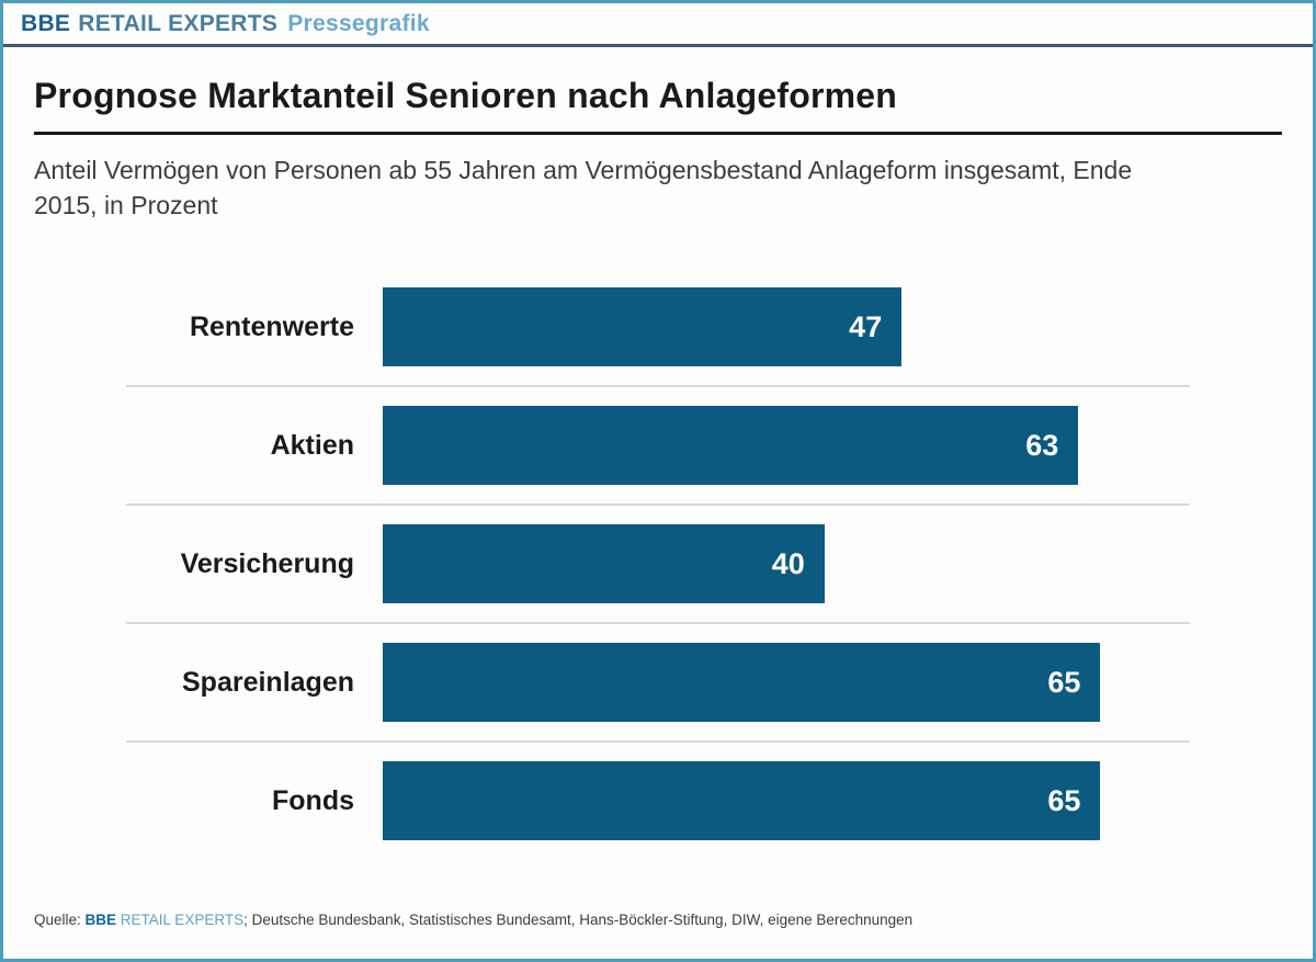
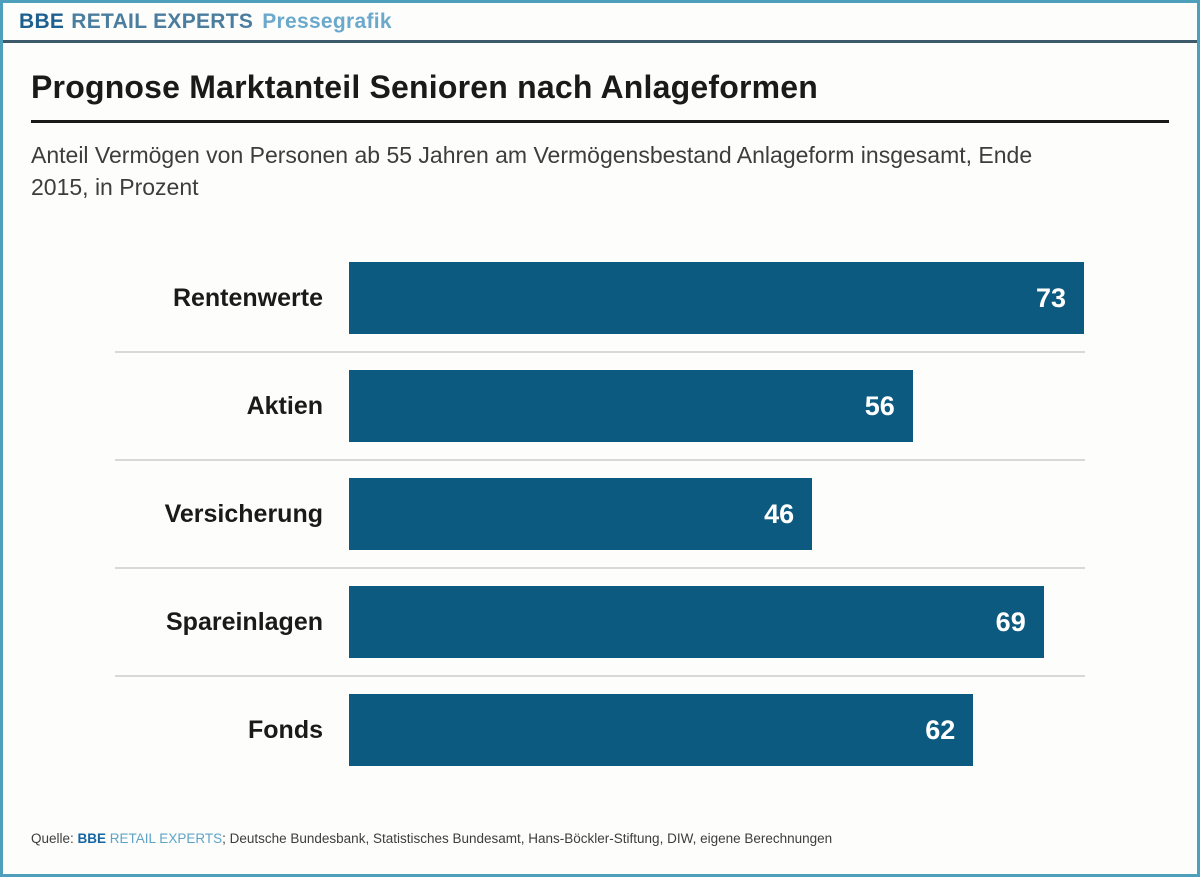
Rentenwerte: 47 -> 73
Aktien: 63 -> 56
Versicherung: 40 -> 46
Spareinlagen: 65 -> 69
Fonds: 65 -> 62
